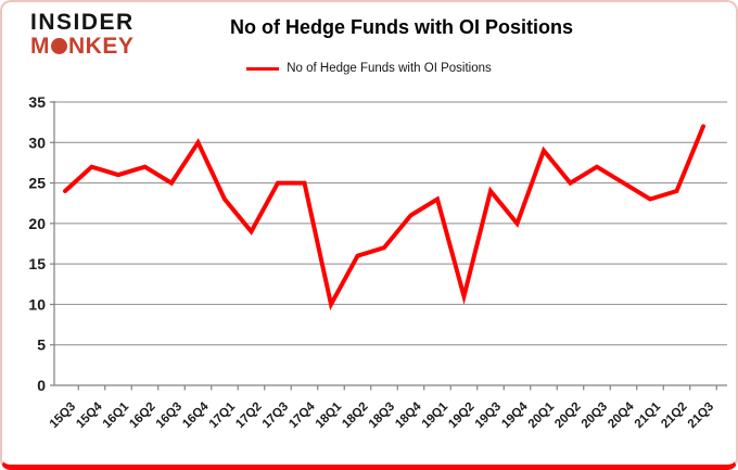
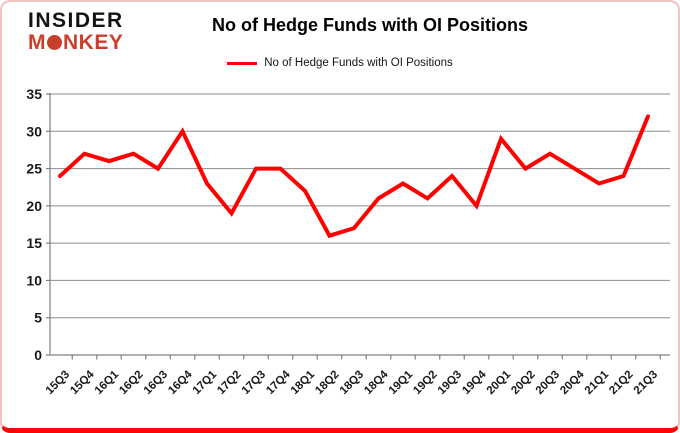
18Q1: 10 -> 22
19Q2: 11 -> 21
